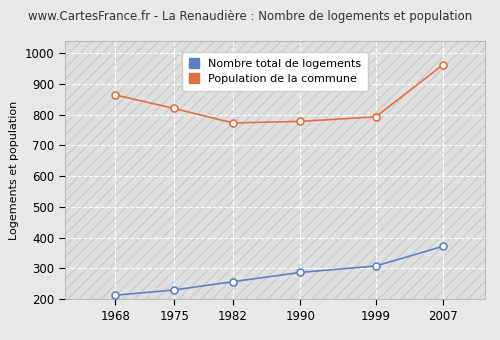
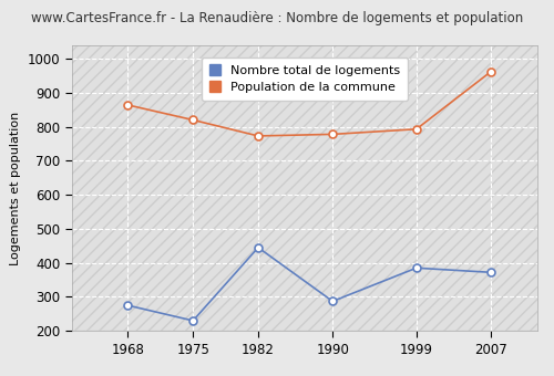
Nombre total de logements/1968: 213 -> 275
Nombre total de logements/1982: 257 -> 445
Nombre total de logements/1999: 308 -> 385
